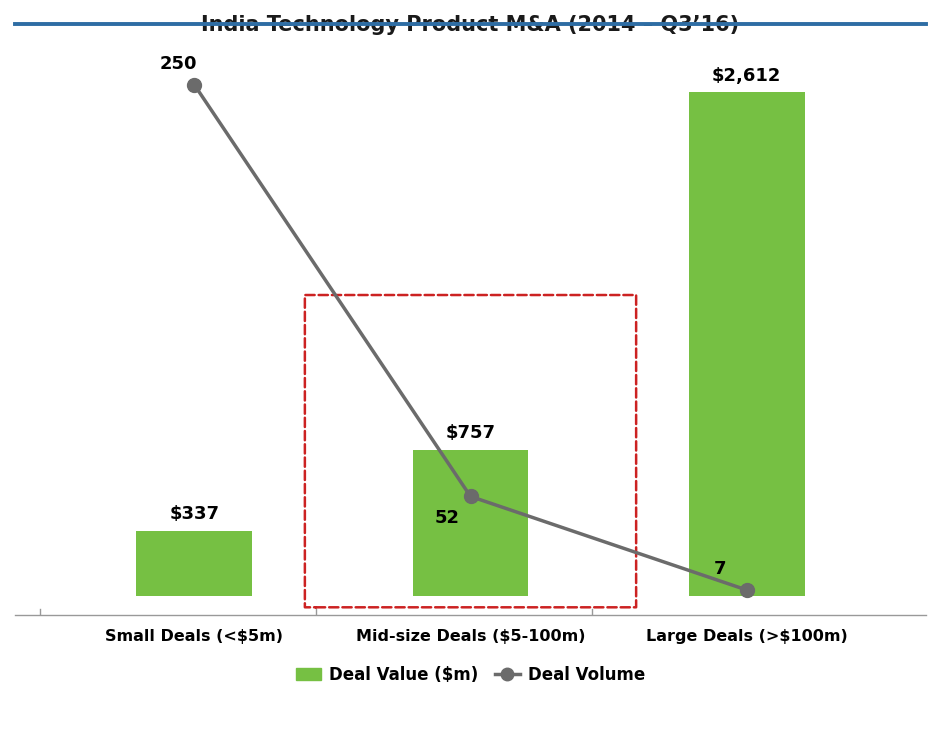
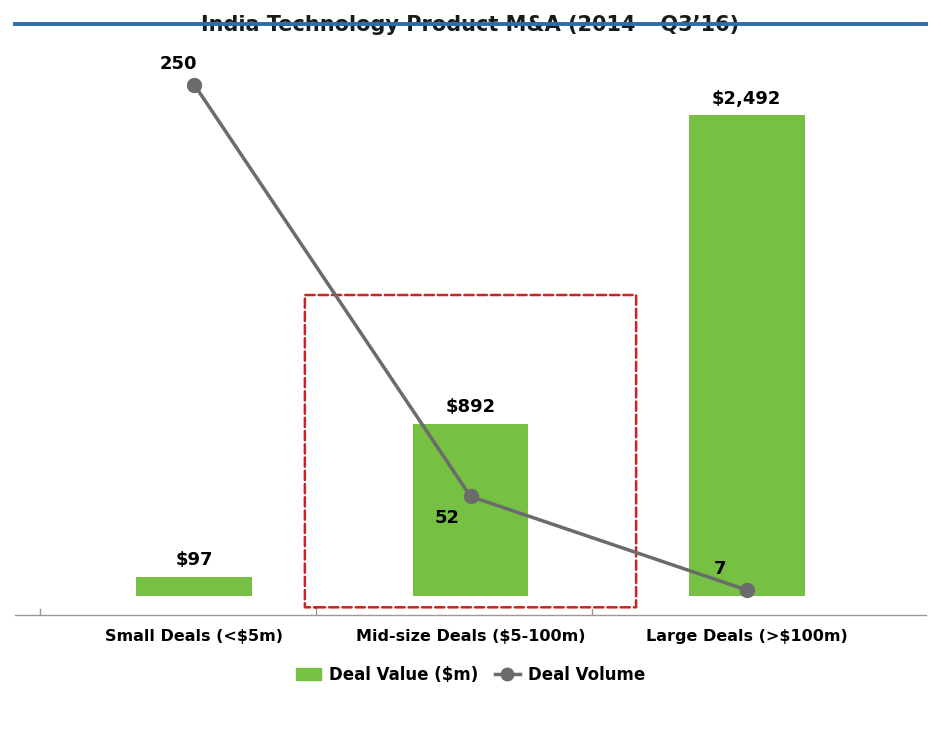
Deal Value ($m)/Small Deals (<$5m): $337 -> $97
Deal Value ($m)/Mid-size Deals ($5-100m): $757 -> $892
Deal Value ($m)/Large Deals (>$100m): $2,612 -> $2,492
